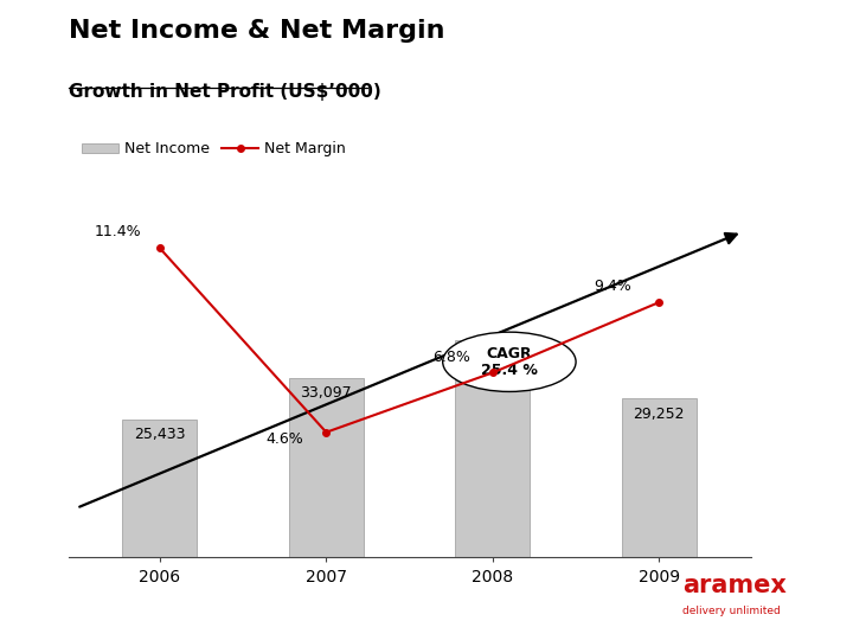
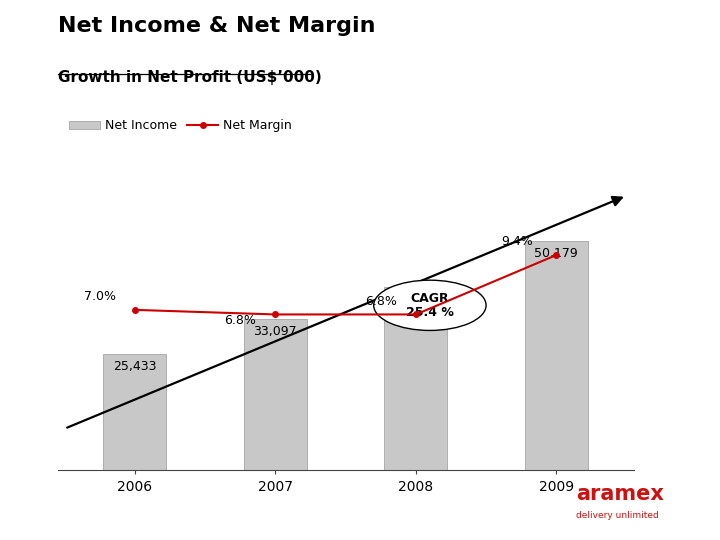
Net Margin/2006: 11.4% -> 7.0%
Net Margin/2007: 4.6% -> 6.8%
Net Income/2009: 29,252 -> 50,179
